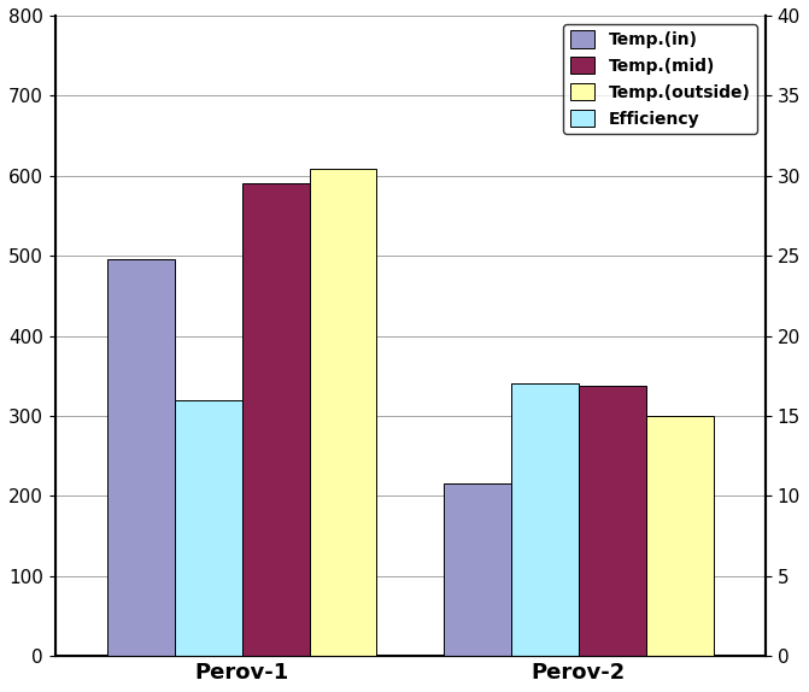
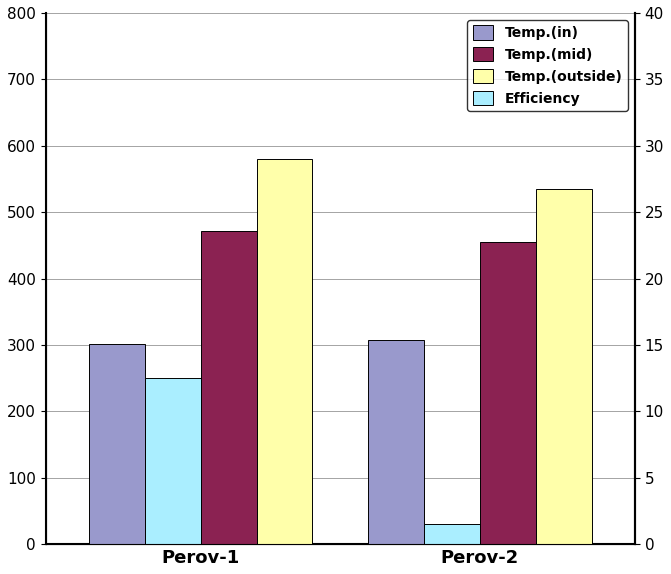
Temp.(in)/Perov-1: 496 -> 302
Efficiency/Perov-1: 320 -> 250
Temp.(mid)/Perov-1: 590 -> 472
Temp.(outside)/Perov-1: 608 -> 580
Temp.(in)/Perov-2: 216 -> 307
Efficiency/Perov-2: 340 -> 30
Temp.(mid)/Perov-2: 338 -> 455
Temp.(outside)/Perov-2: 300 -> 535
